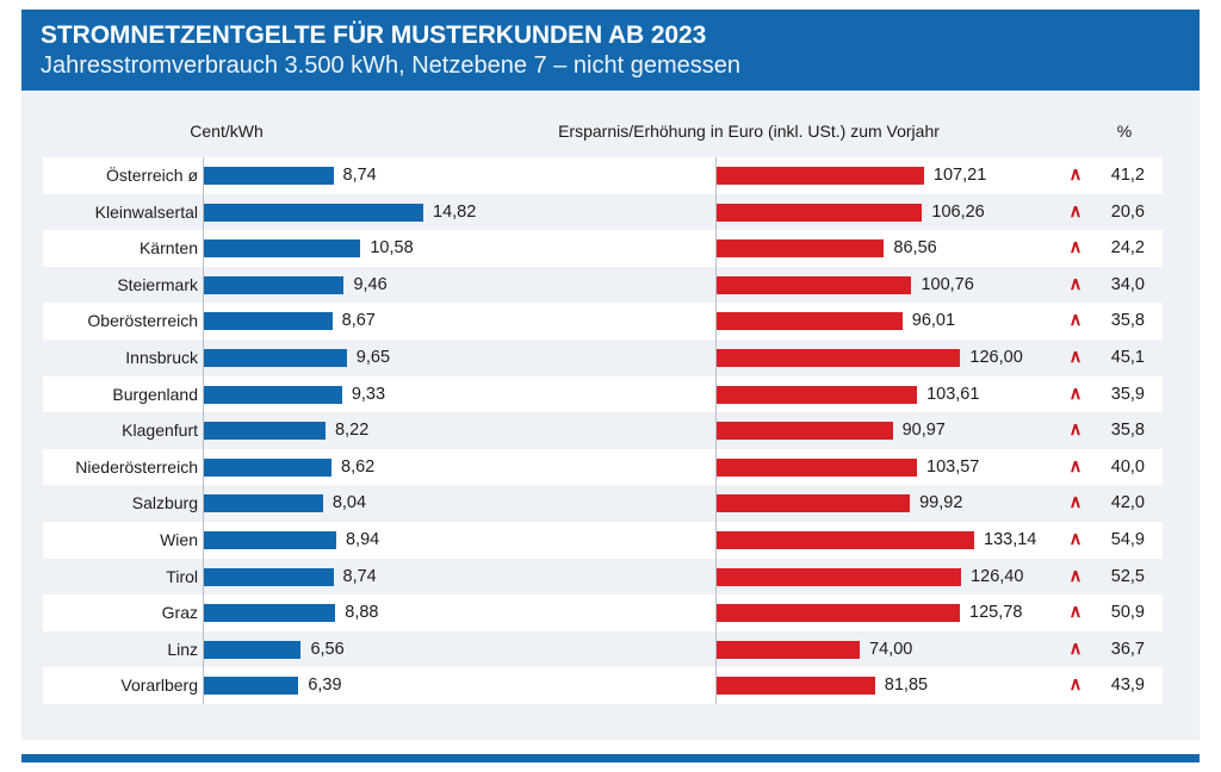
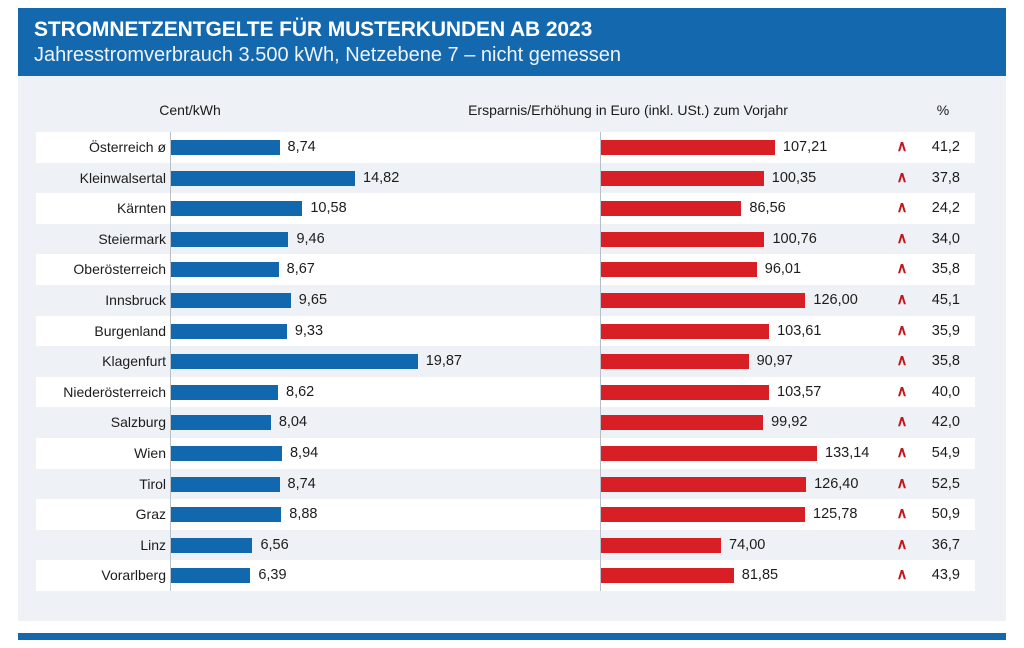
Ersparnis/Erhöhung in Euro (inkl. USt.) zum Vorjahr/Kleinwalsertal: 106,26 -> 100,35
%/Kleinwalsertal: 20,6 -> 37,8
Cent/kWh/Klagenfurt: 8,22 -> 19,87
